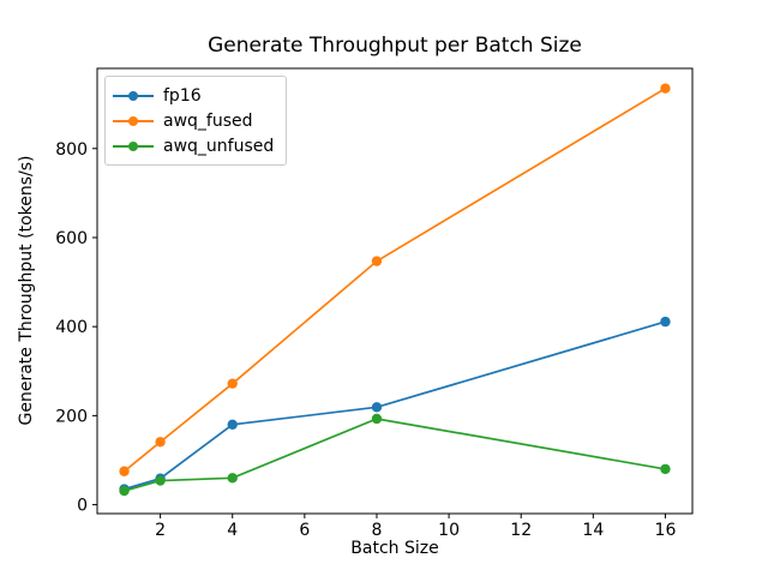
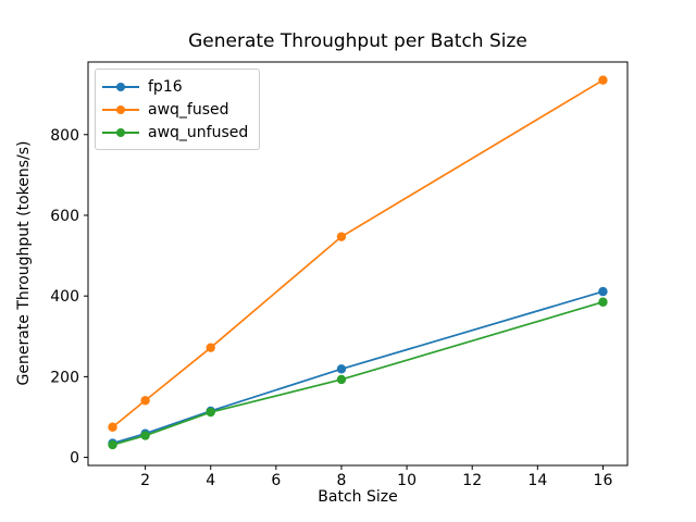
fp16/4: 180 -> 120
awq_unfused/4: 60 -> 110
awq_unfused/16: 80 -> 380
